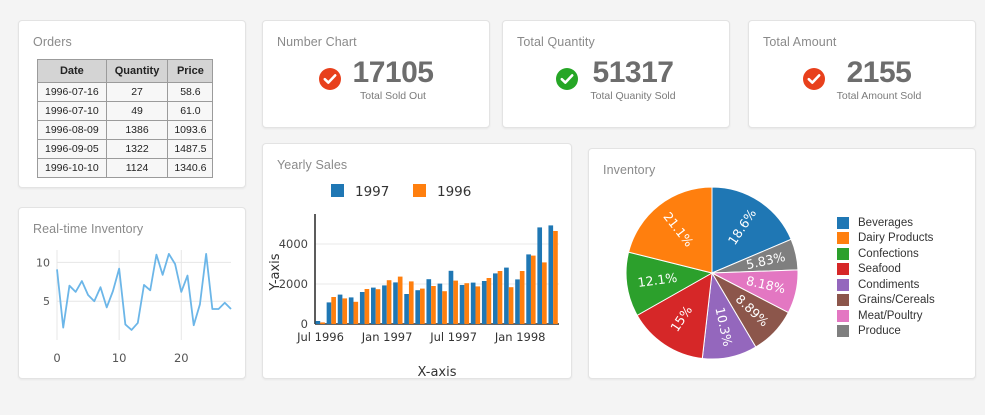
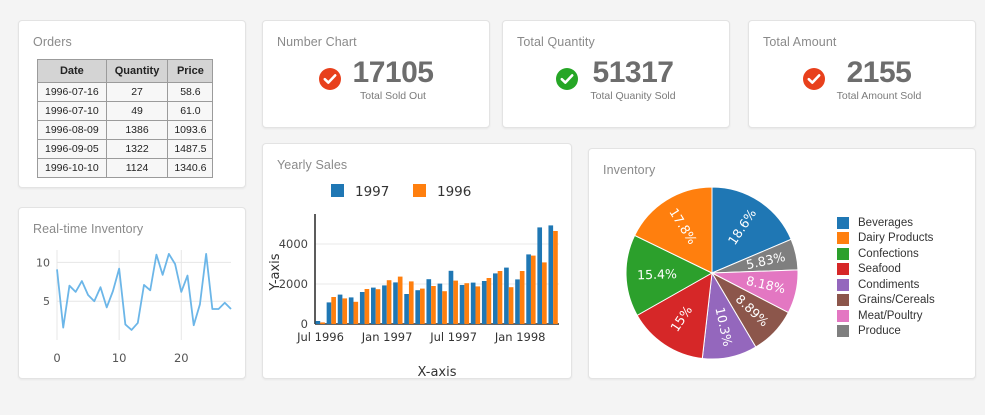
Inventory/Dairy Products: 21.1% -> 17.8%
Inventory/Confections: 12.1% -> 15.4%
